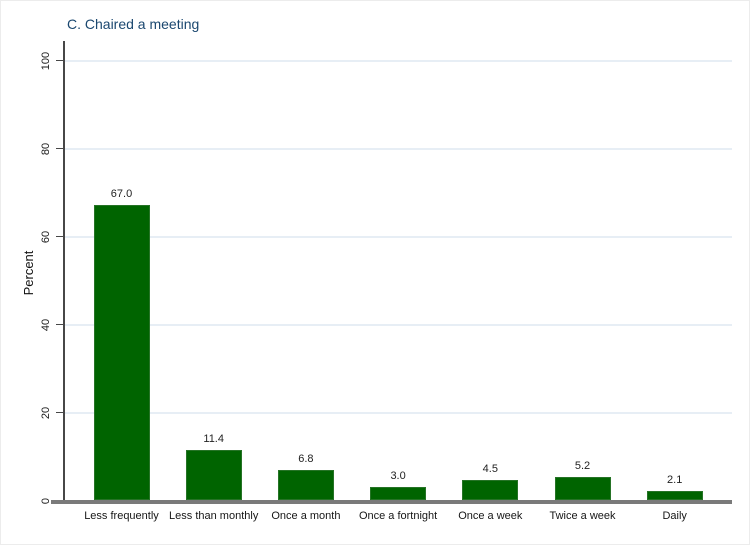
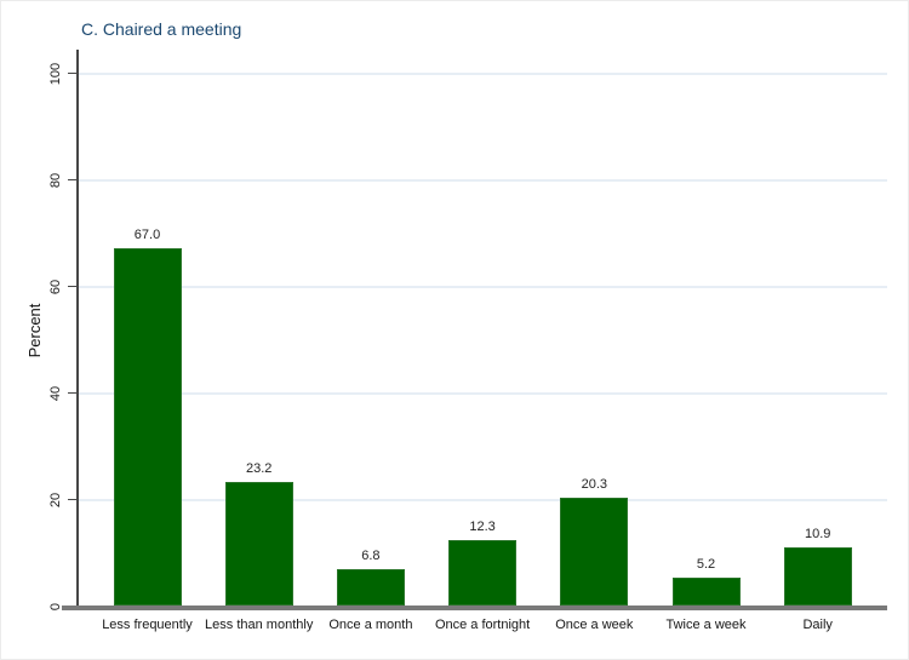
Less than monthly: 11.4 -> 23.2
Once a fortnight: 3.0 -> 12.3
Once a week: 4.5 -> 20.3
Daily: 2.1 -> 10.9
